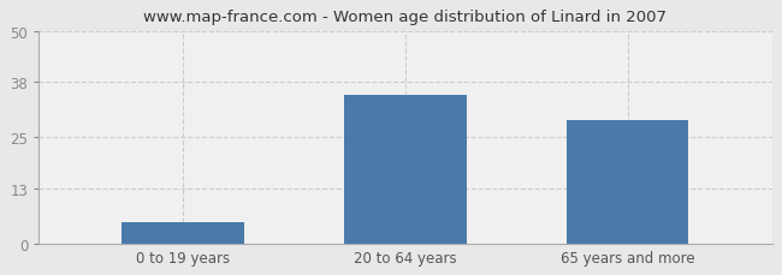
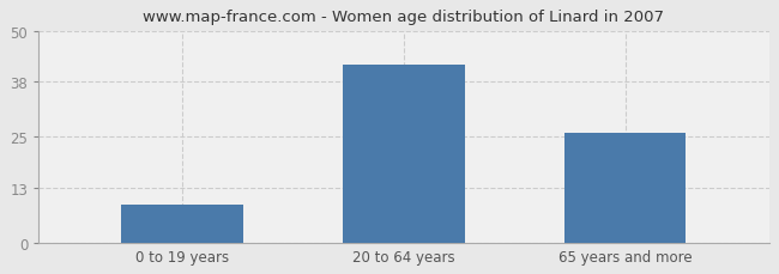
0 to 19 years: 5 -> 9
20 to 64 years: 35 -> 42
65 years and more: 29 -> 26
